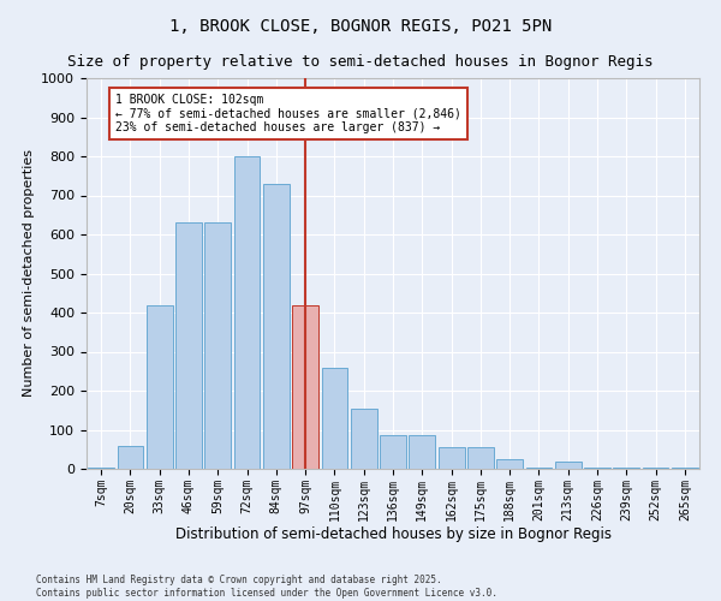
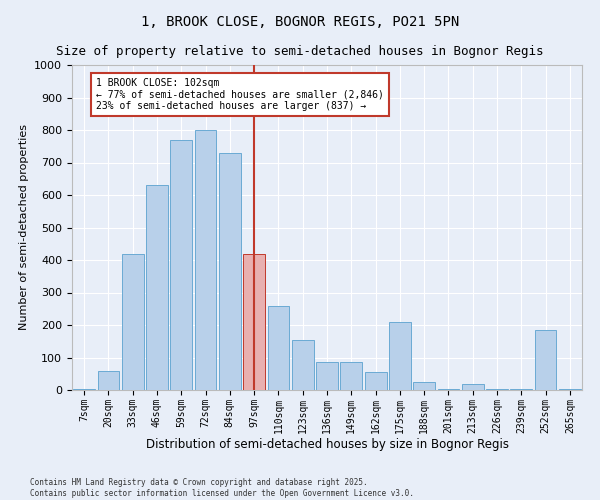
59sqm: 630 -> 770
175sqm: 55 -> 210
252sqm: 2 -> 185
